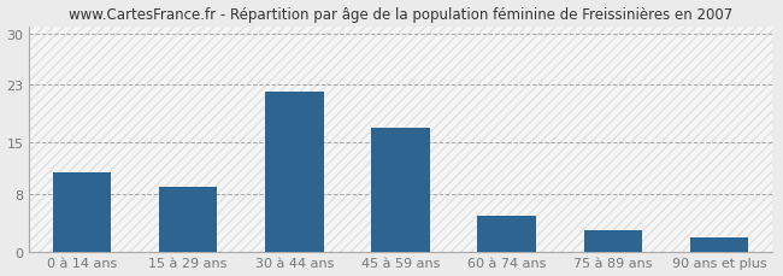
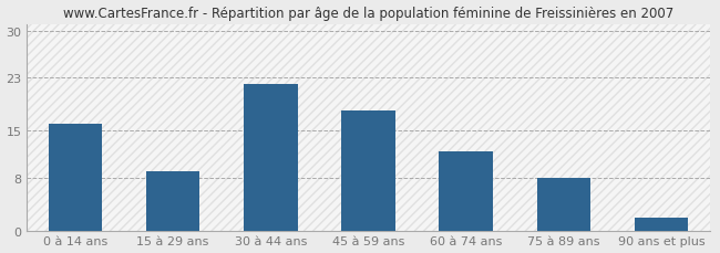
0 à 14 ans: 11 -> 16
45 à 59 ans: 17 -> 18
60 à 74 ans: 5 -> 12
75 à 89 ans: 3 -> 8
